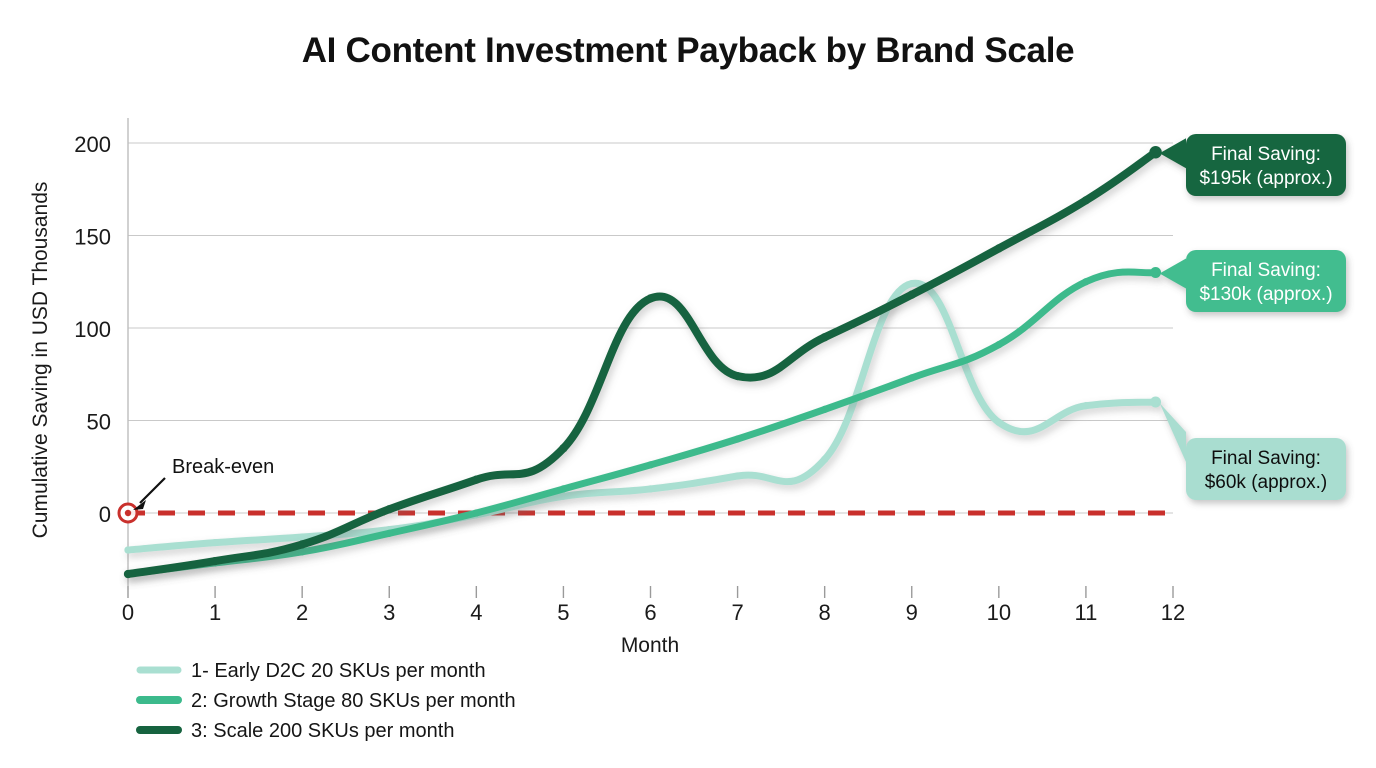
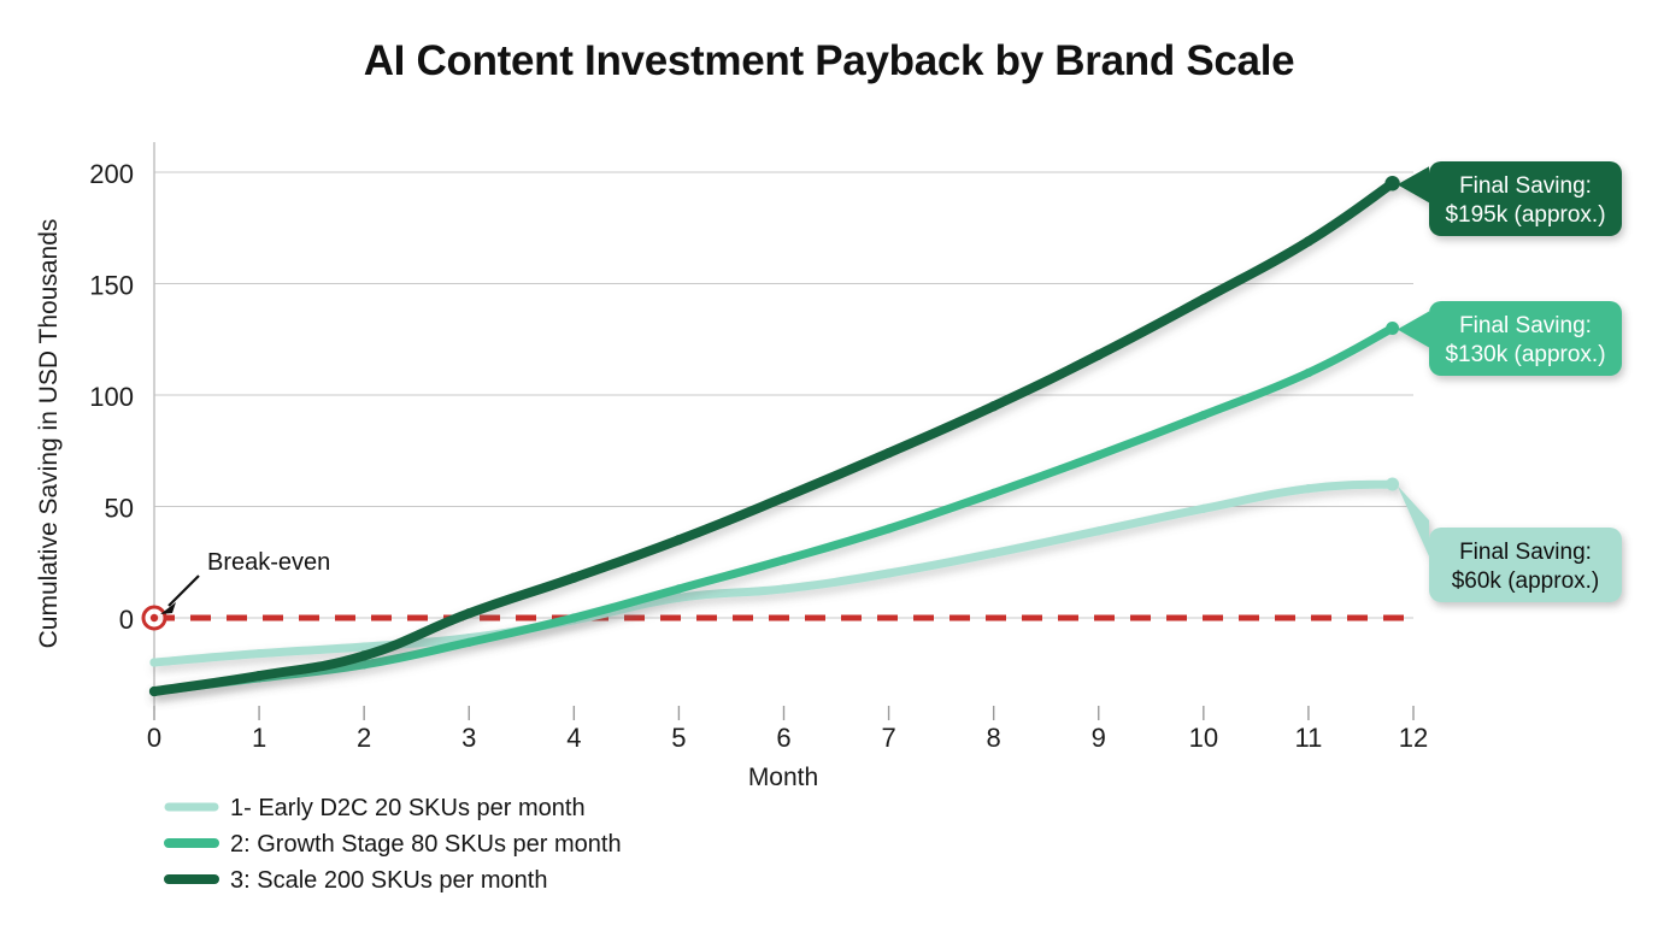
3: Scale 200 SKUs per month/6: 116 -> 54
1- Early D2C 20 SKUs per month/9: 124 -> 39
2: Growth Stage 80 SKUs per month/11: 125 -> 110
